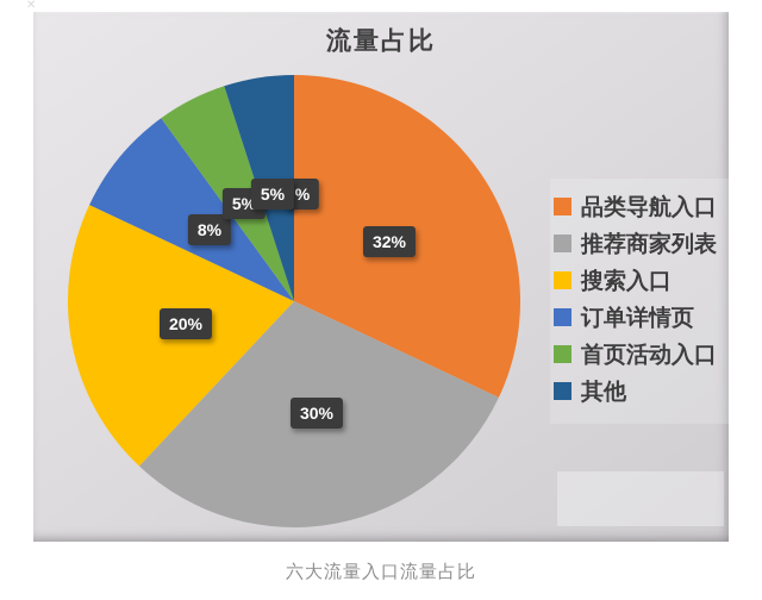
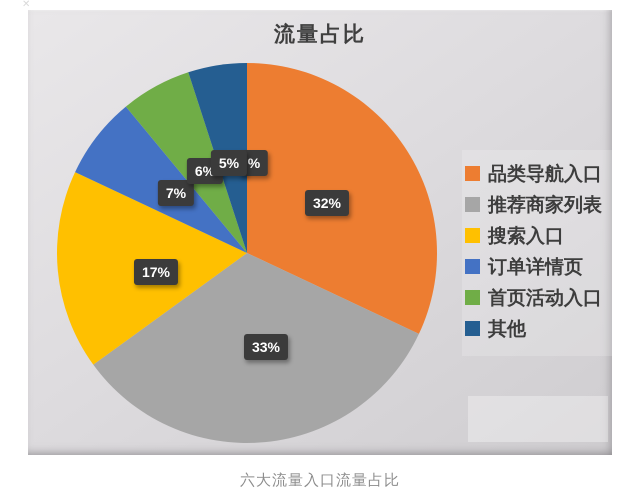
推荐商家列表: 30% -> 33%
搜索入口: 20% -> 17%
订单详情页: 8% -> 7%
首页活动入口: 5% -> 6%
